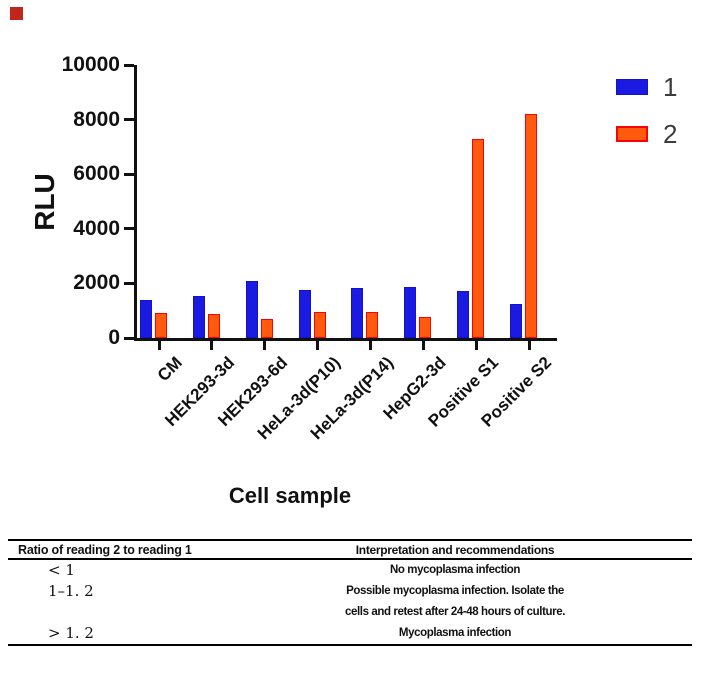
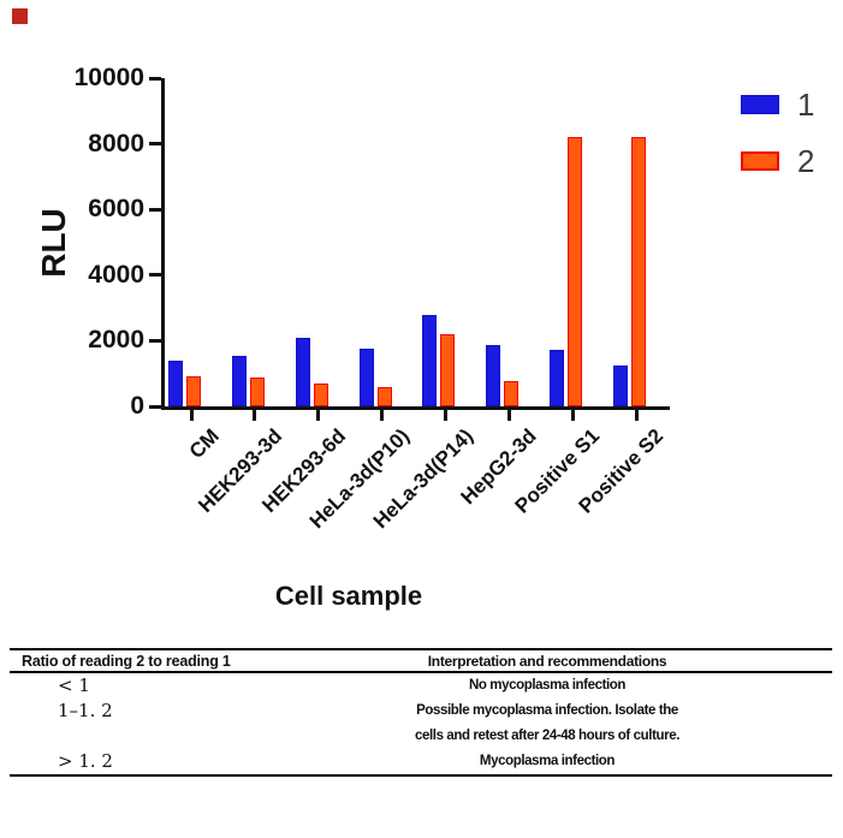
2/HeLa-3d(P10): 1000 -> 600
1/HeLa-3d(P14): 1800 -> 2800
2/HeLa-3d(P14): 1000 -> 2200
2/Positive S1: 7300 -> 8200
